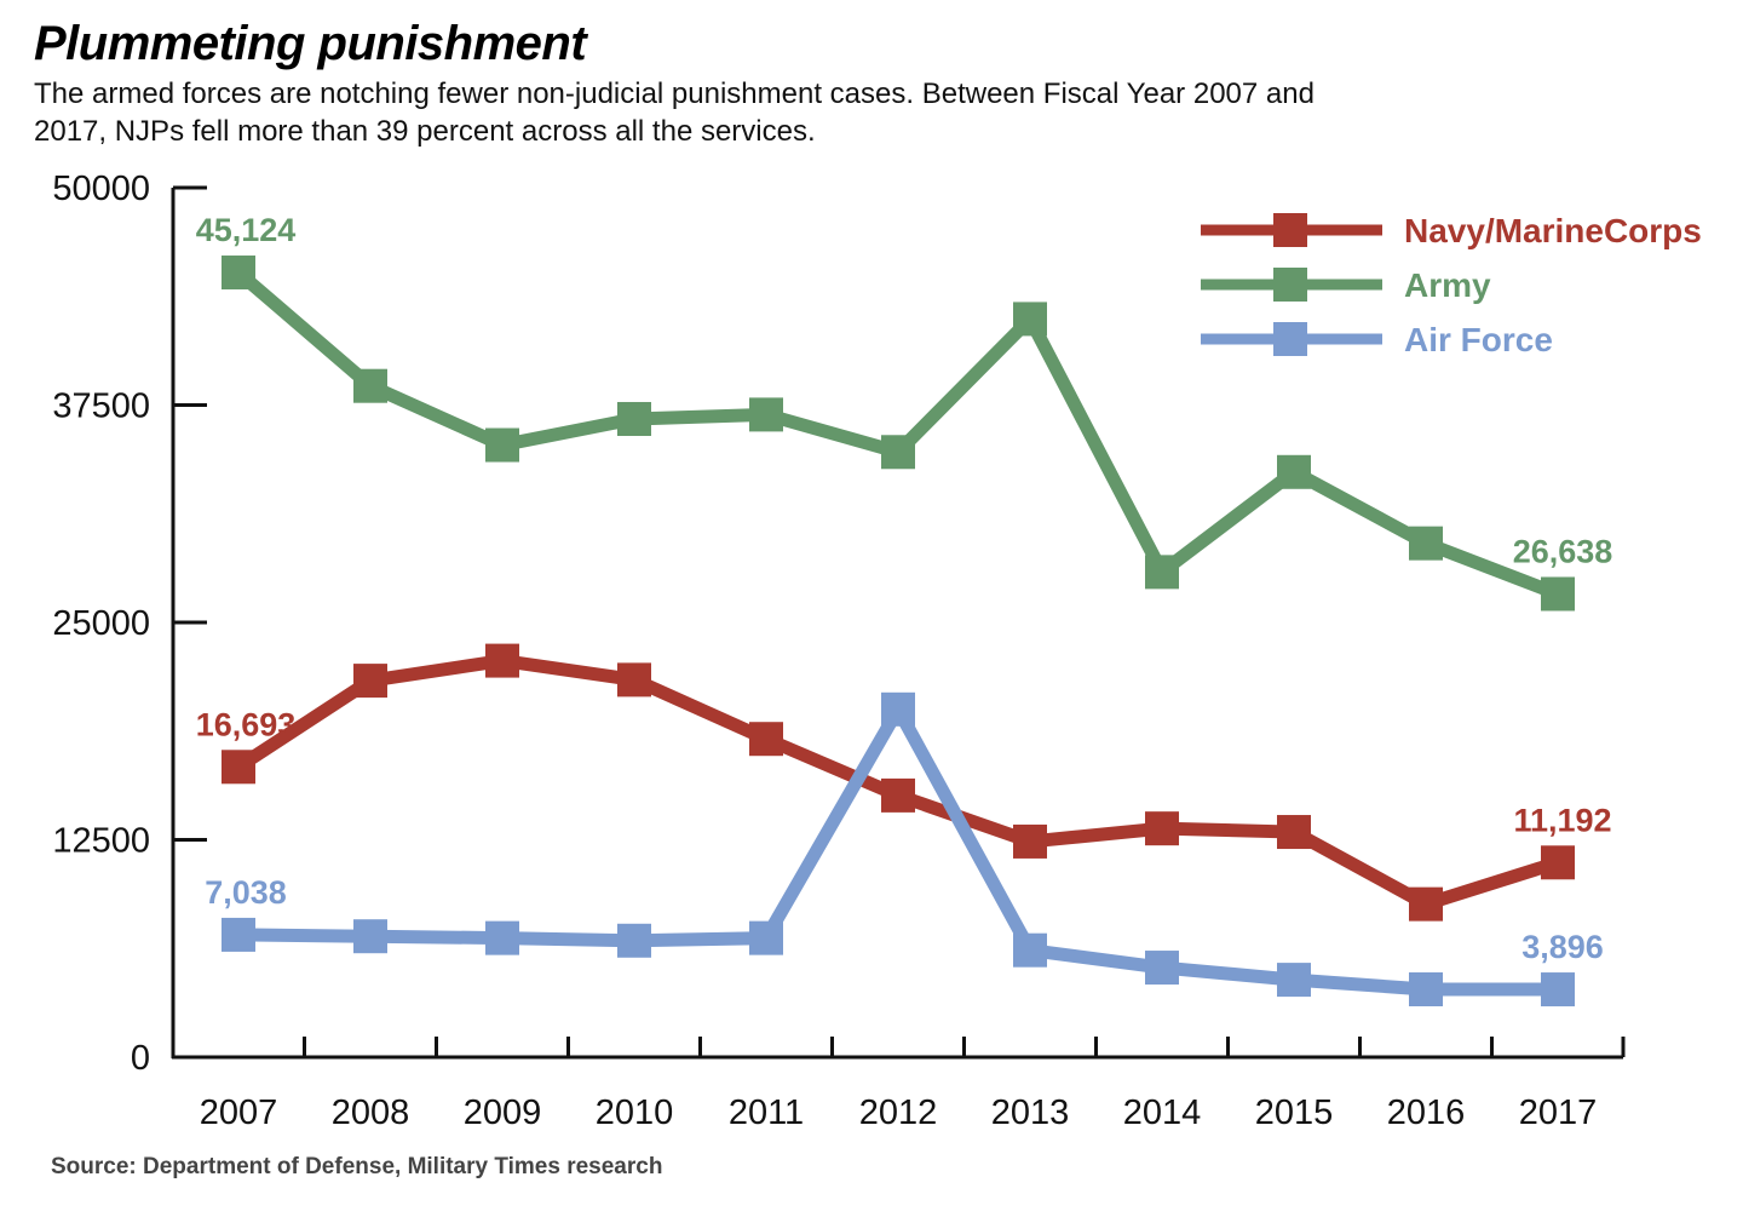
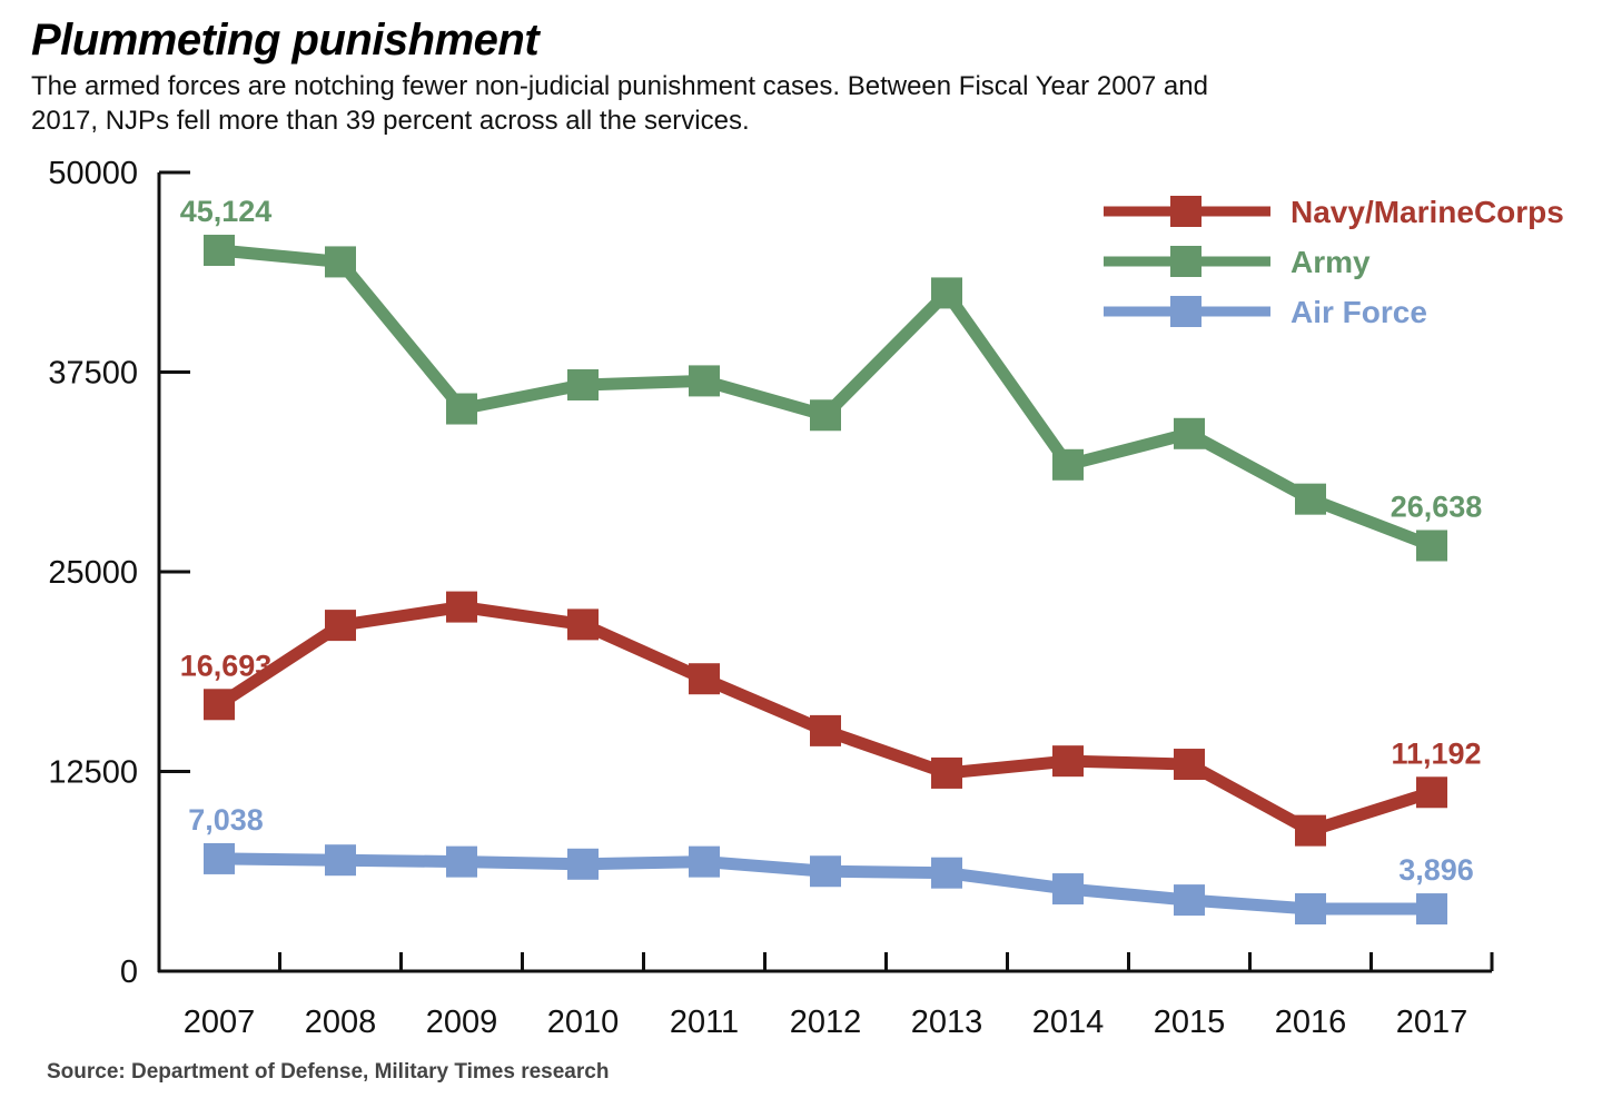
Army/2008: 38600 -> 44400
Air Force/2012: 20000 -> 6200
Army/2014: 27900 -> 31700
